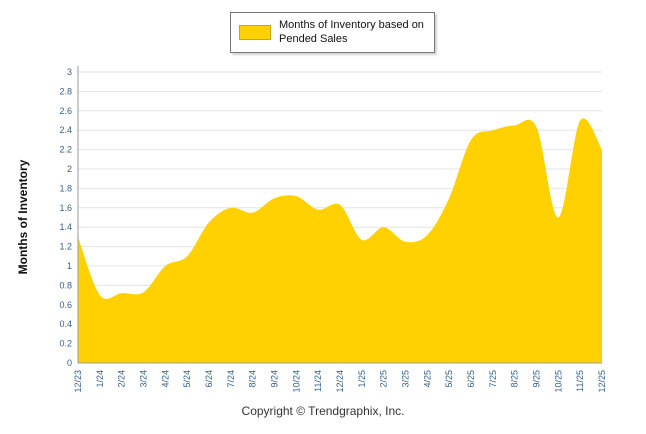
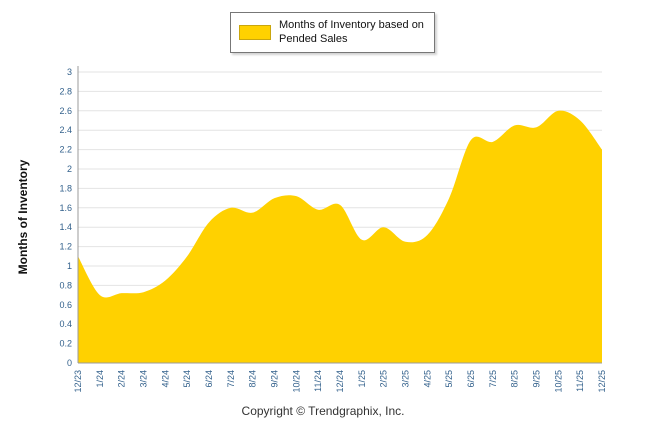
12/23: 1.3 -> 1.1
4/24: 1.0 -> 0.8
7/25: 2.4 -> 2.3
10/25: 1.5 -> 2.6
